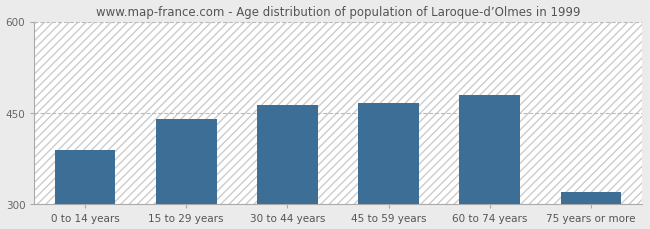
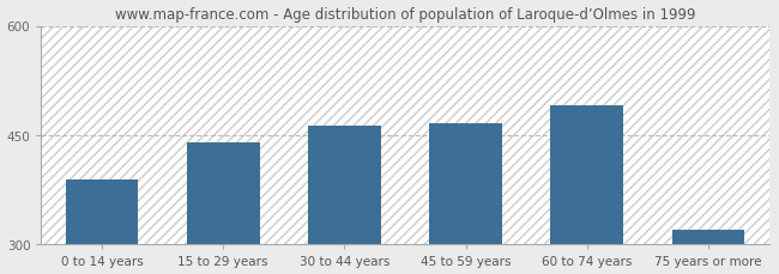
60 to 74 years: 480 -> 491
